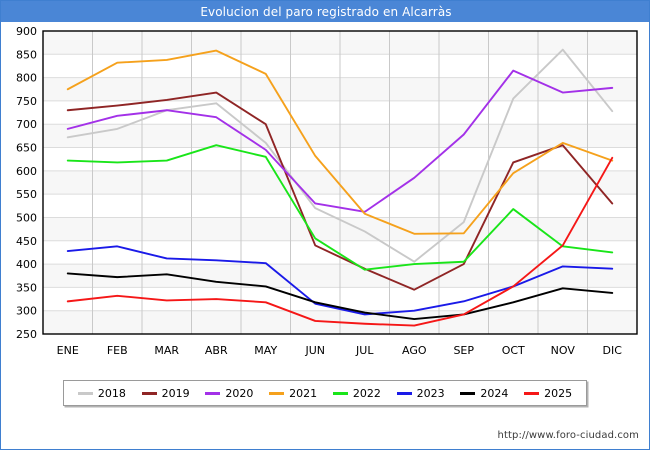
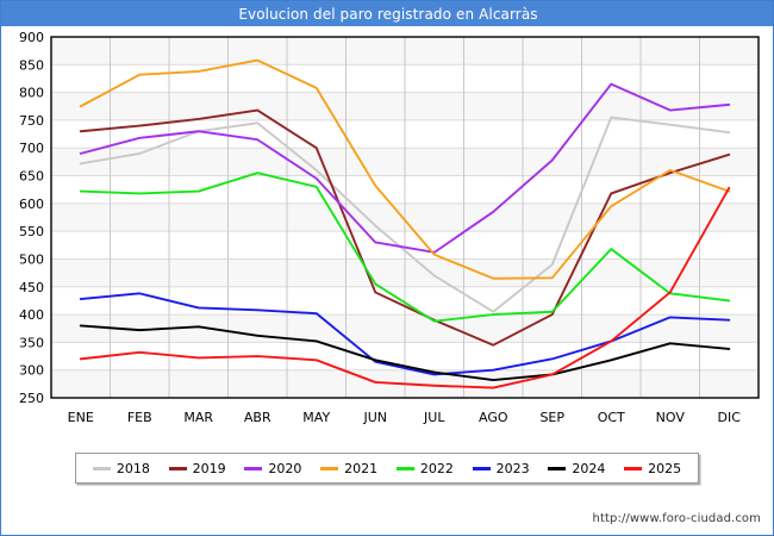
2018/JUN: 520 -> 560
2018/NOV: 860 -> 740
2019/DIC: 530 -> 690
